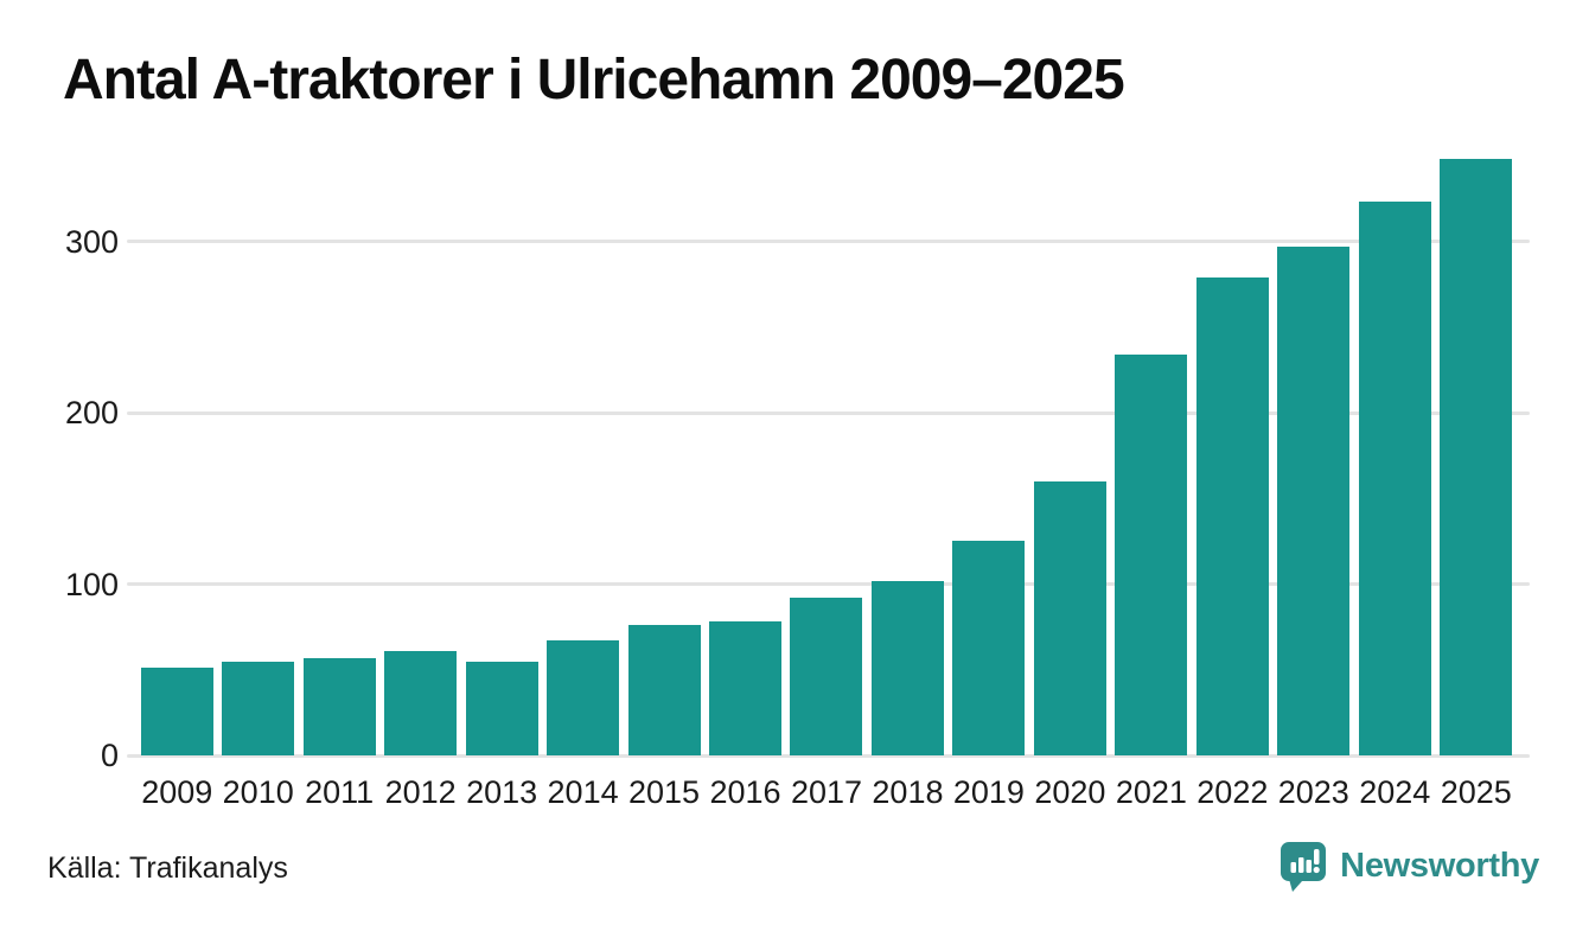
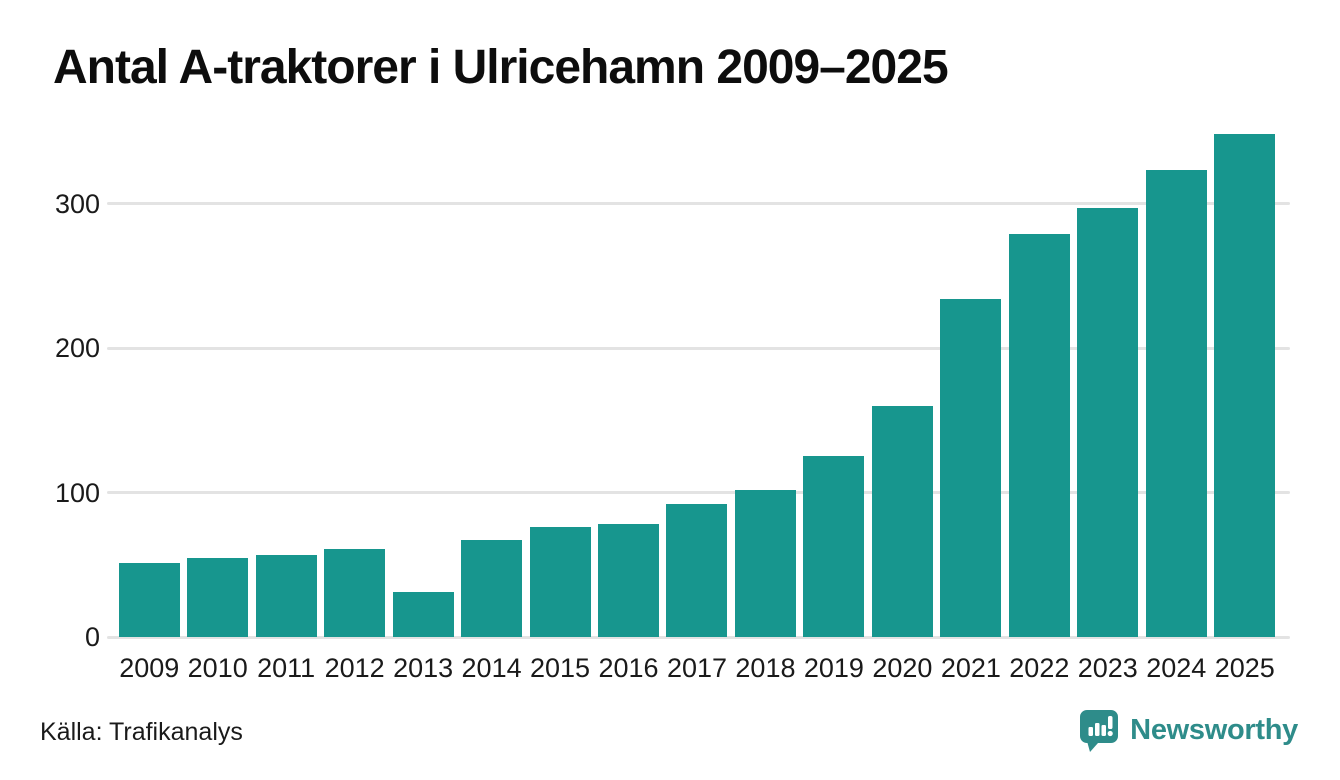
2013: 55 -> 31
